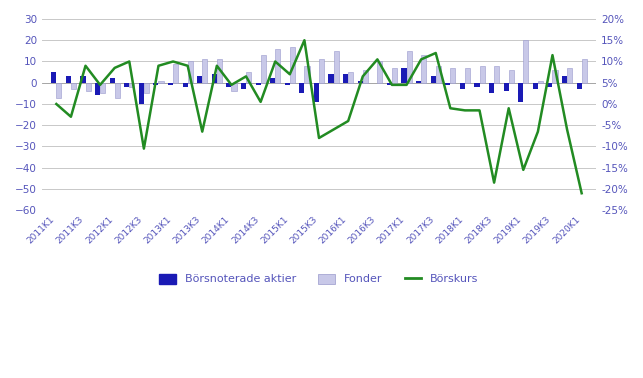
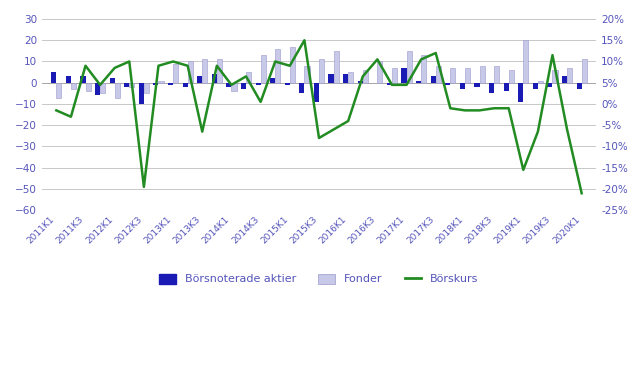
Börskurs/2011K1: -10 -> -13
Börskurs/2012K3: -31 -> -49
Börskurs/2015K1: 4 -> 8
Börskurs/2018K3: -47 -> -12
